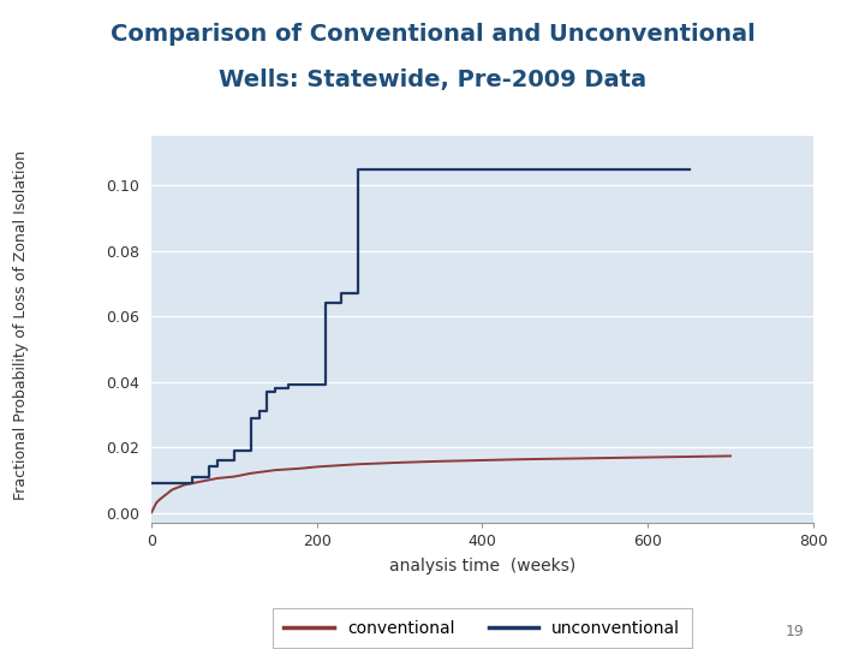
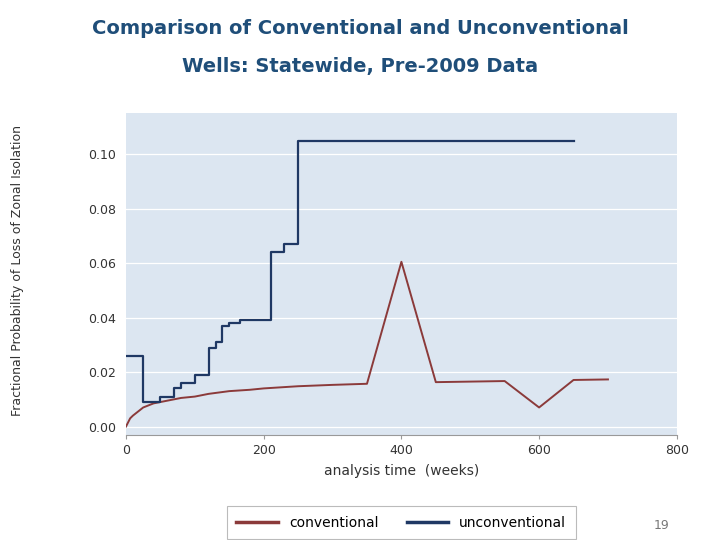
unconventional/0: 0.009 -> 0.026
conventional/400: 0.0160 -> 0.0605
conventional/600: 0.0169 -> 0.0070
